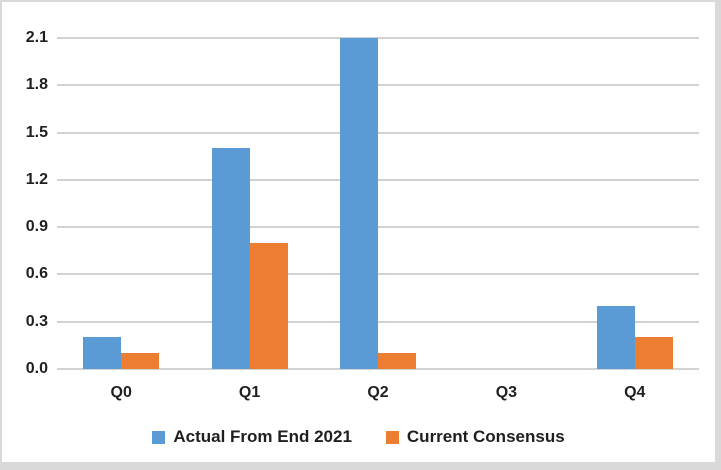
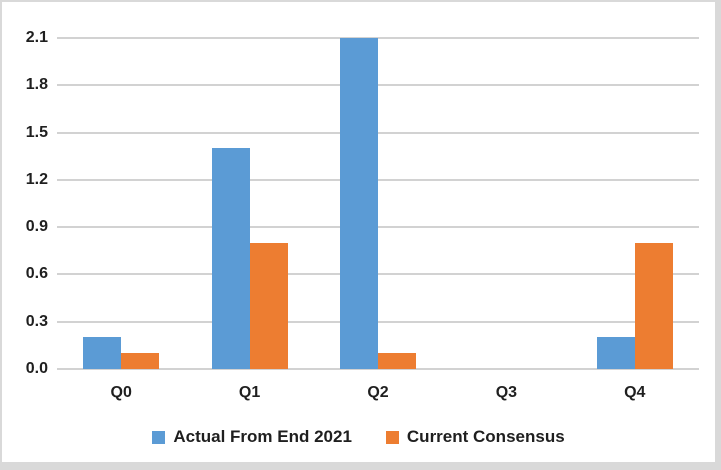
Actual From End 2021/Q4: 0.4 -> 0.2
Current Consensus/Q4: 0.2 -> 0.8
